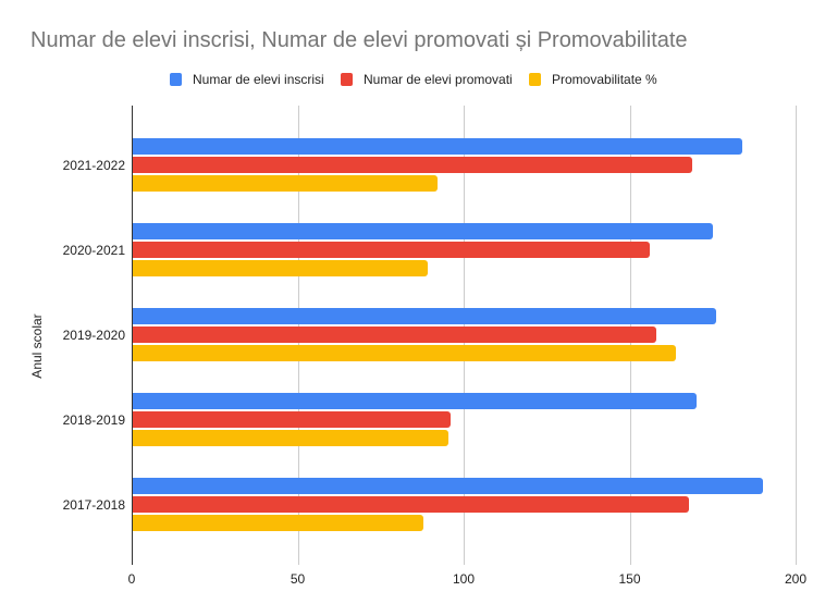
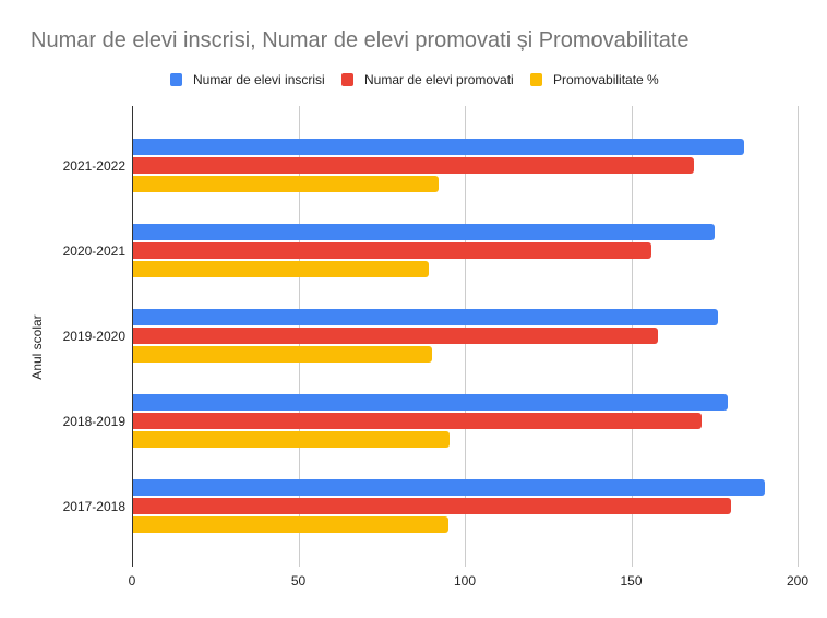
Promovabilitate %/2019-2020: 164 -> 90
Numar de elevi inscrisi/2018-2019: 170 -> 179
Numar de elevi promovati/2018-2019: 96 -> 171
Numar de elevi promovati/2017-2018: 168 -> 180
Promovabilitate %/2017-2018: 88 -> 95
